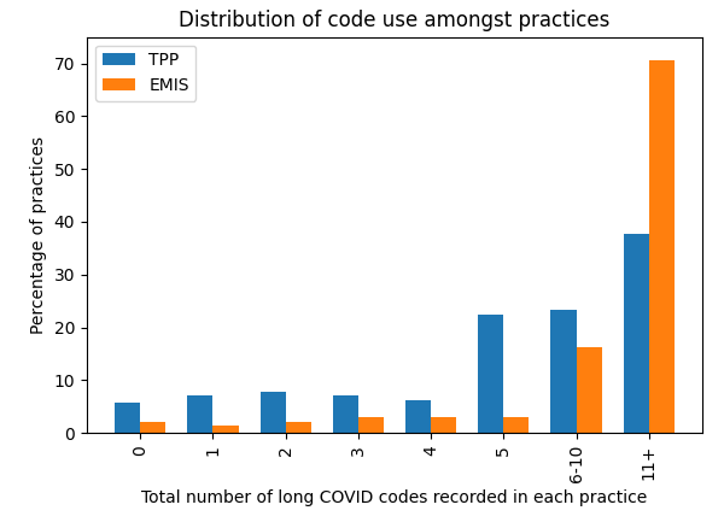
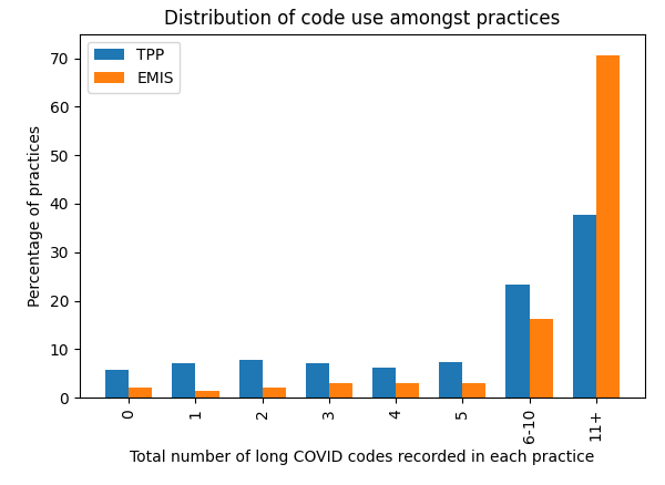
TPP/5: 22.5 -> 7.4
